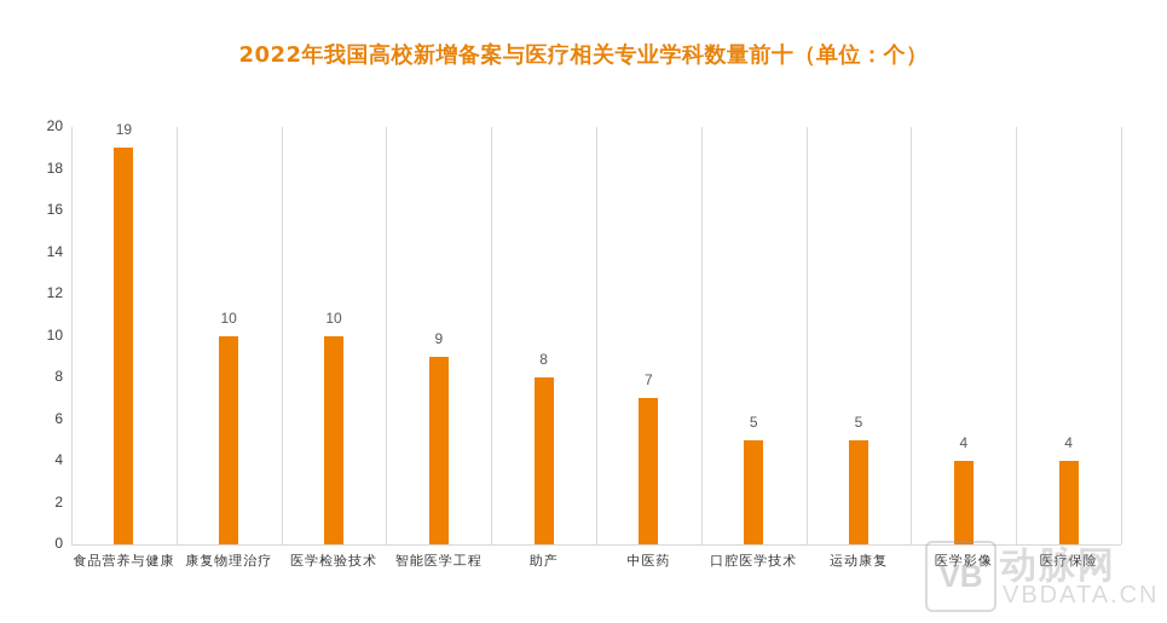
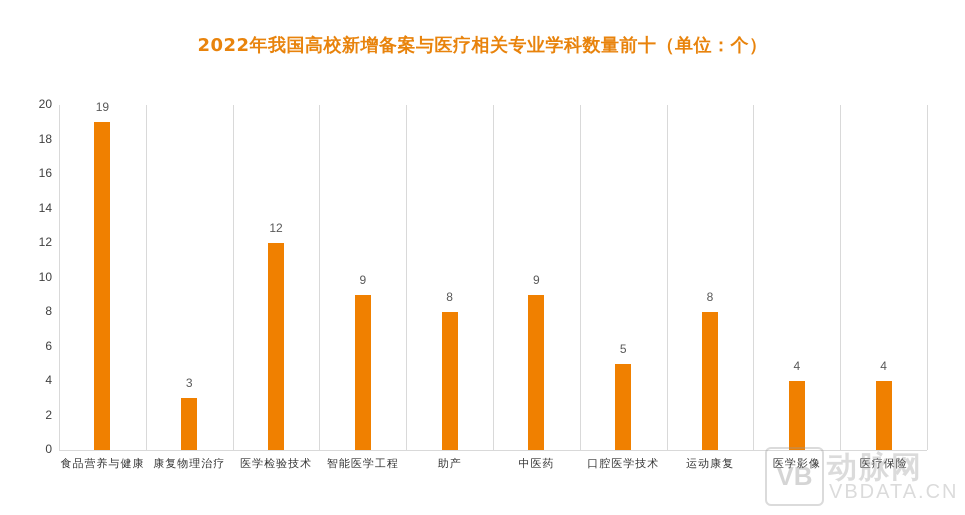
康复物理治疗: 10 -> 3
医学检验技术: 10 -> 12
中医药: 7 -> 9
运动康复: 5 -> 8
